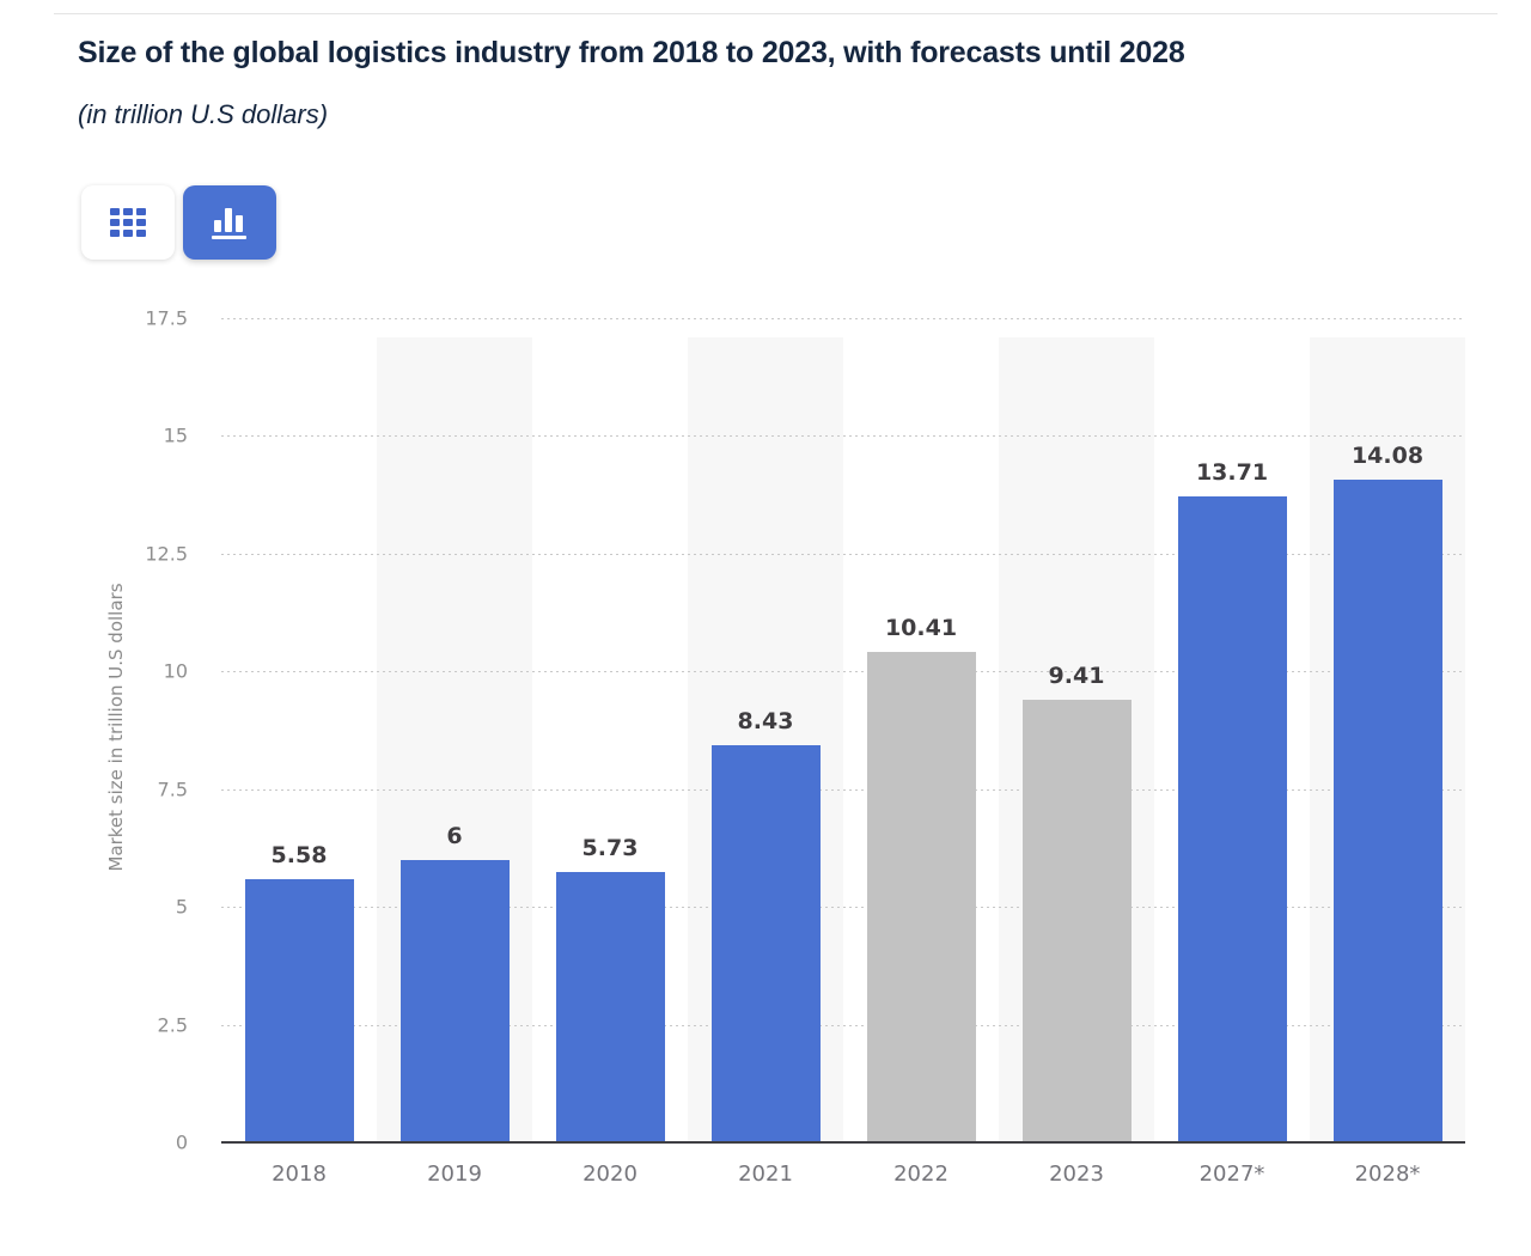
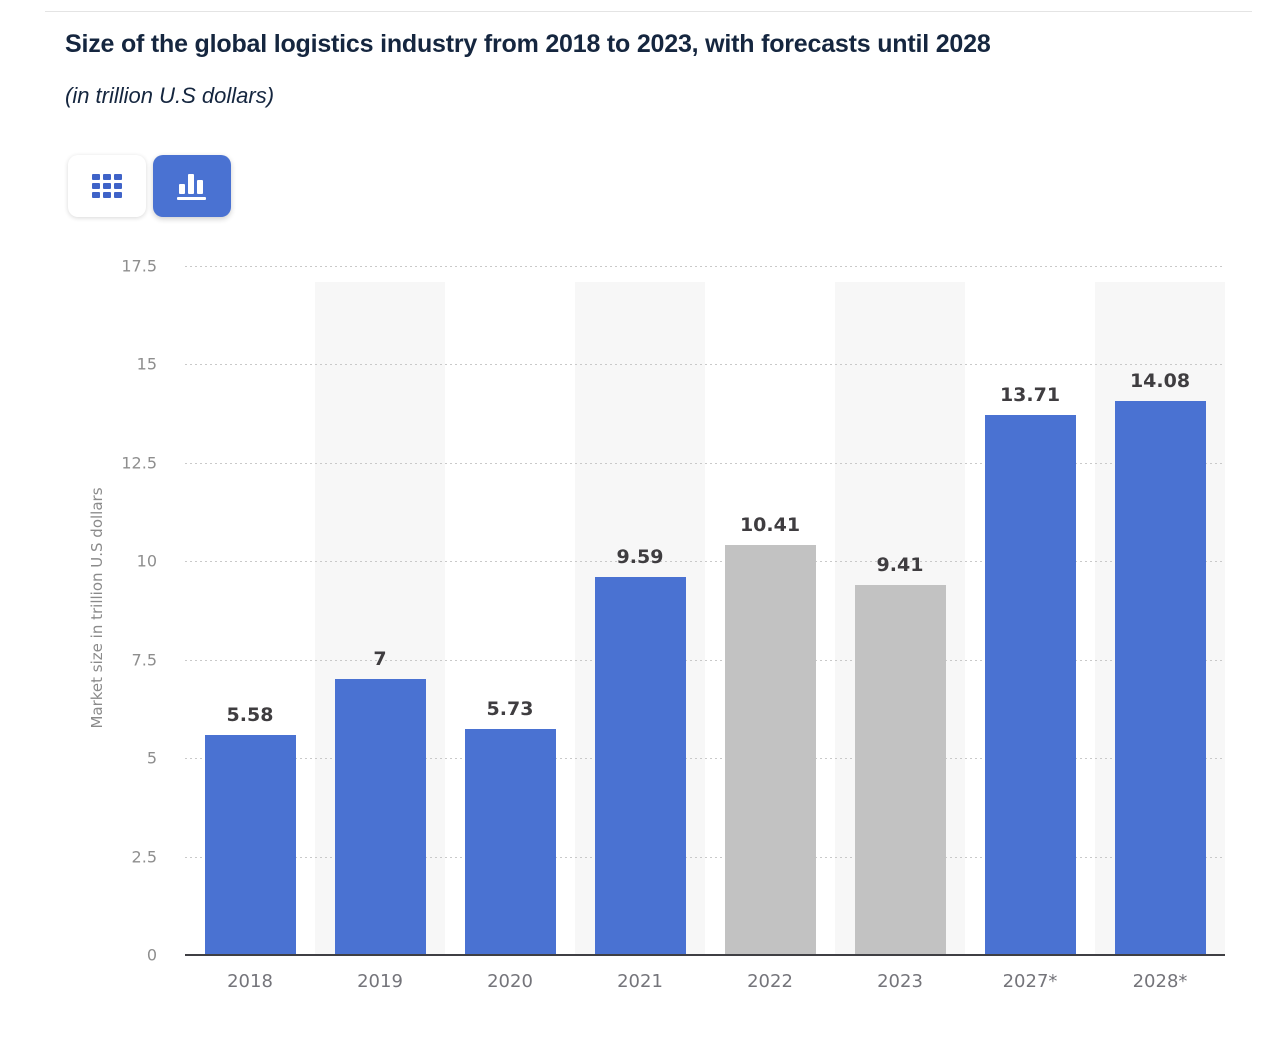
2019: 6 -> 7
2021: 8.43 -> 9.59
